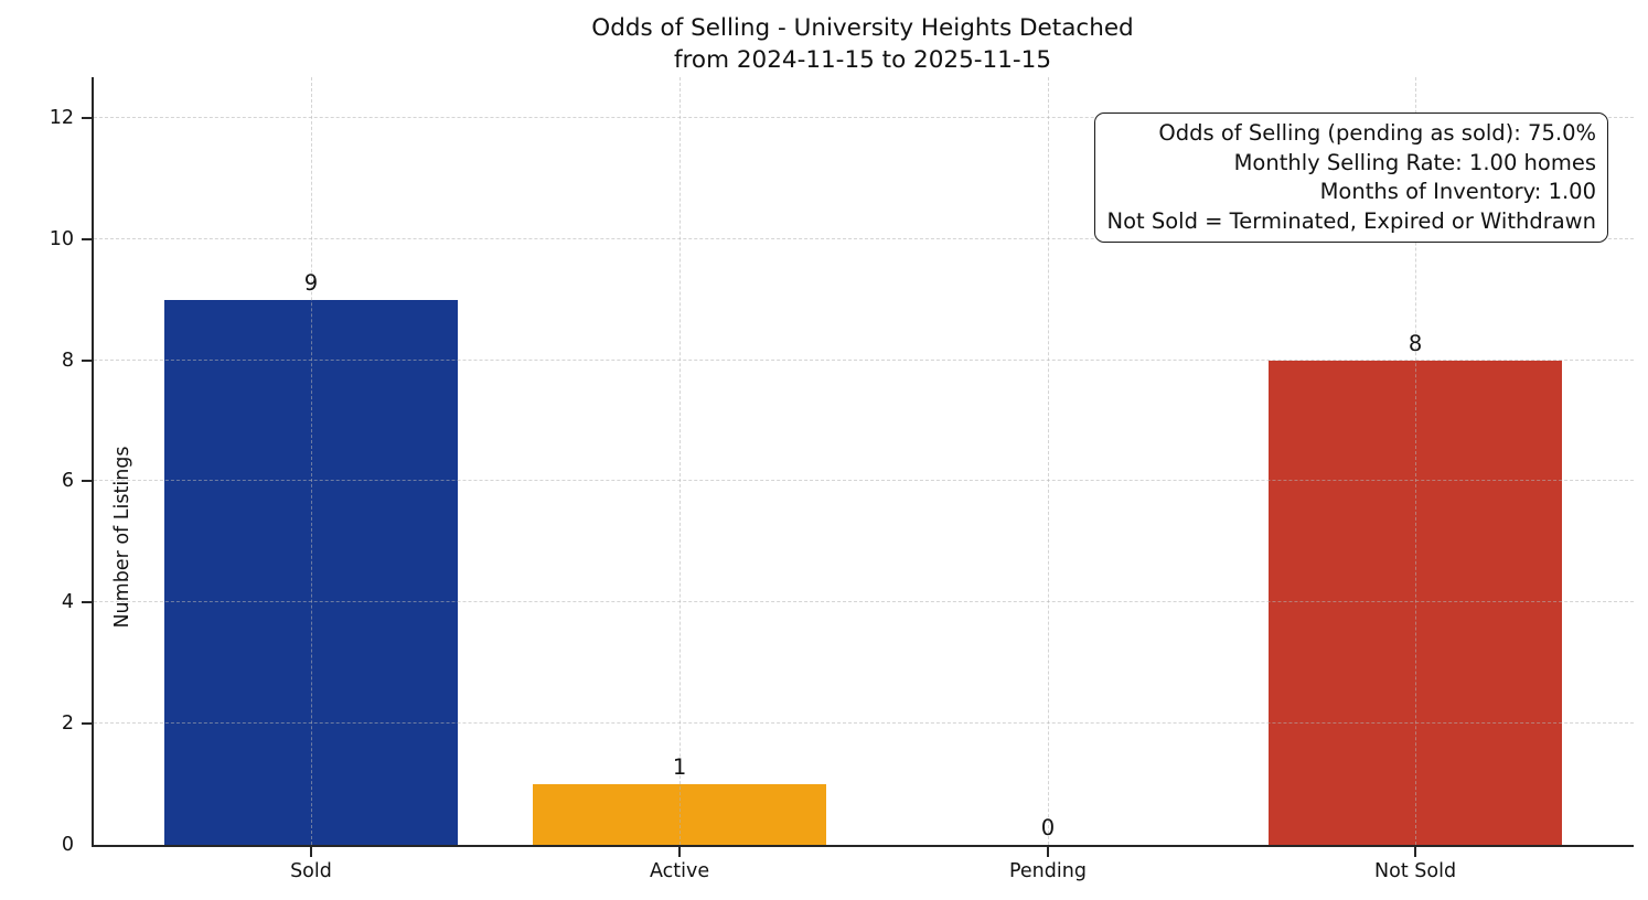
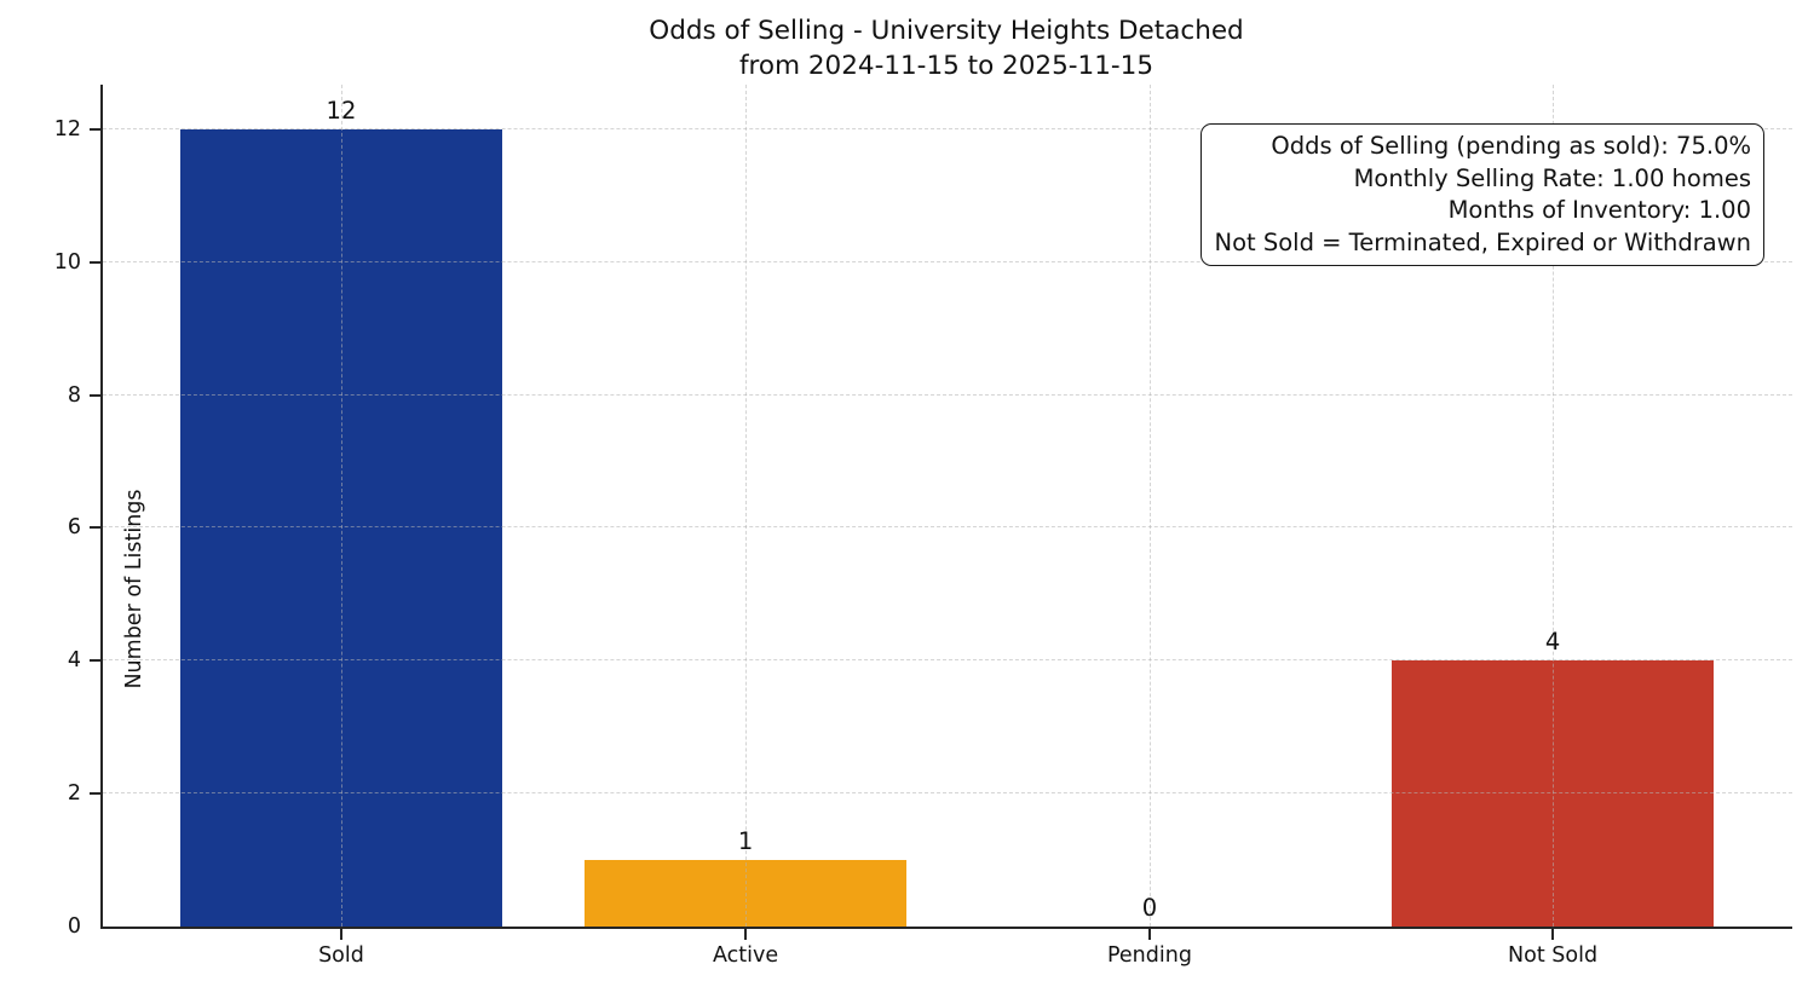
Sold: 9 -> 12
Not Sold: 8 -> 4
